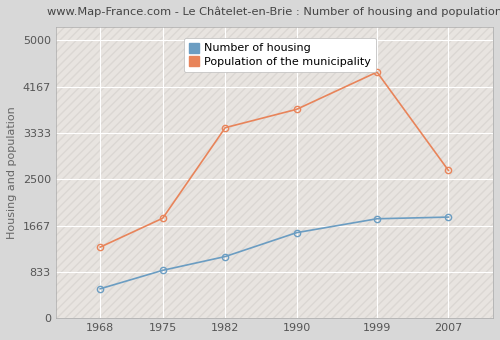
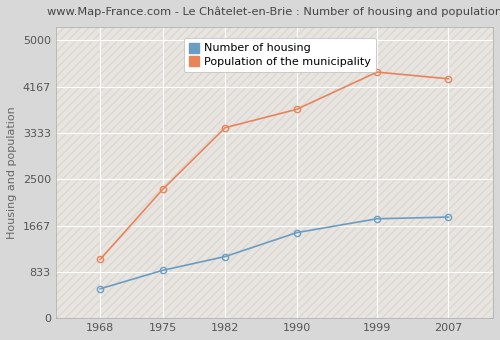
Population of the municipality/1968: 1280 -> 1060
Population of the municipality/1975: 1800 -> 2320
Population of the municipality/2007: 2660 -> 4310
